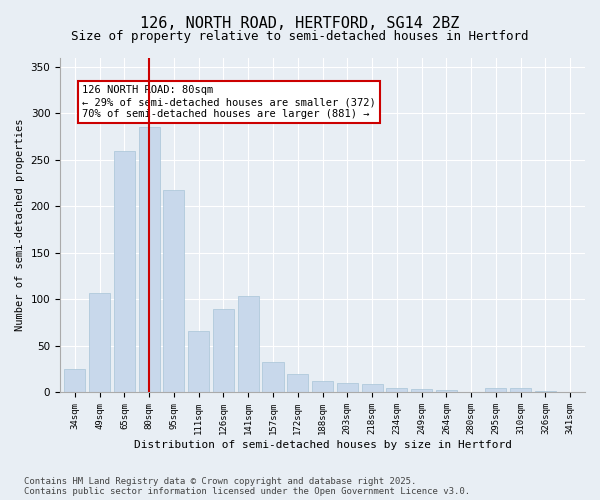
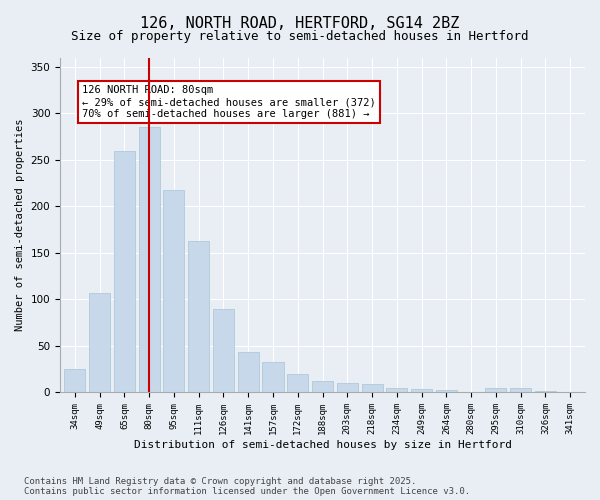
111sqm: 66 -> 163
141sqm: 104 -> 43
